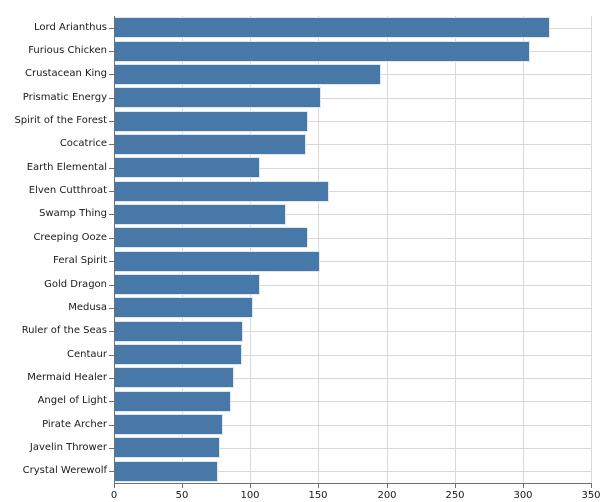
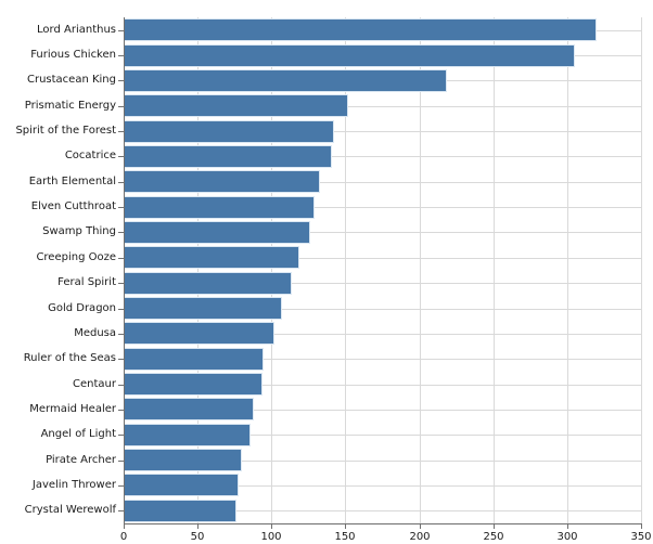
Crustacean King: 196 -> 219
Earth Elemental: 107 -> 133
Elven Cutthroat: 158 -> 129
Creeping Ooze: 142 -> 119
Feral Spirit: 151 -> 114
